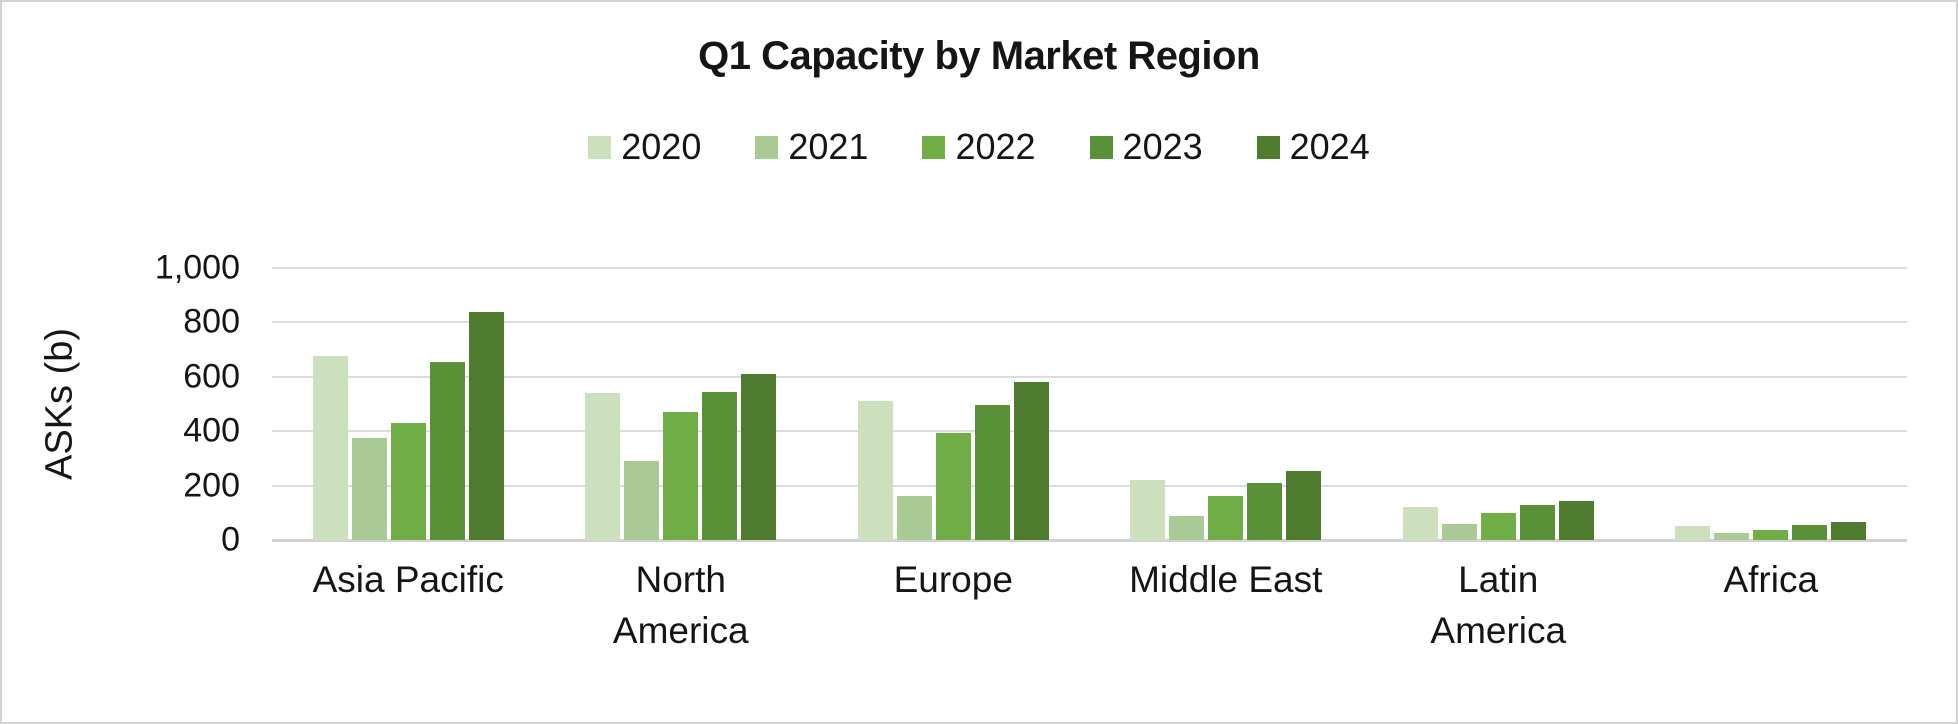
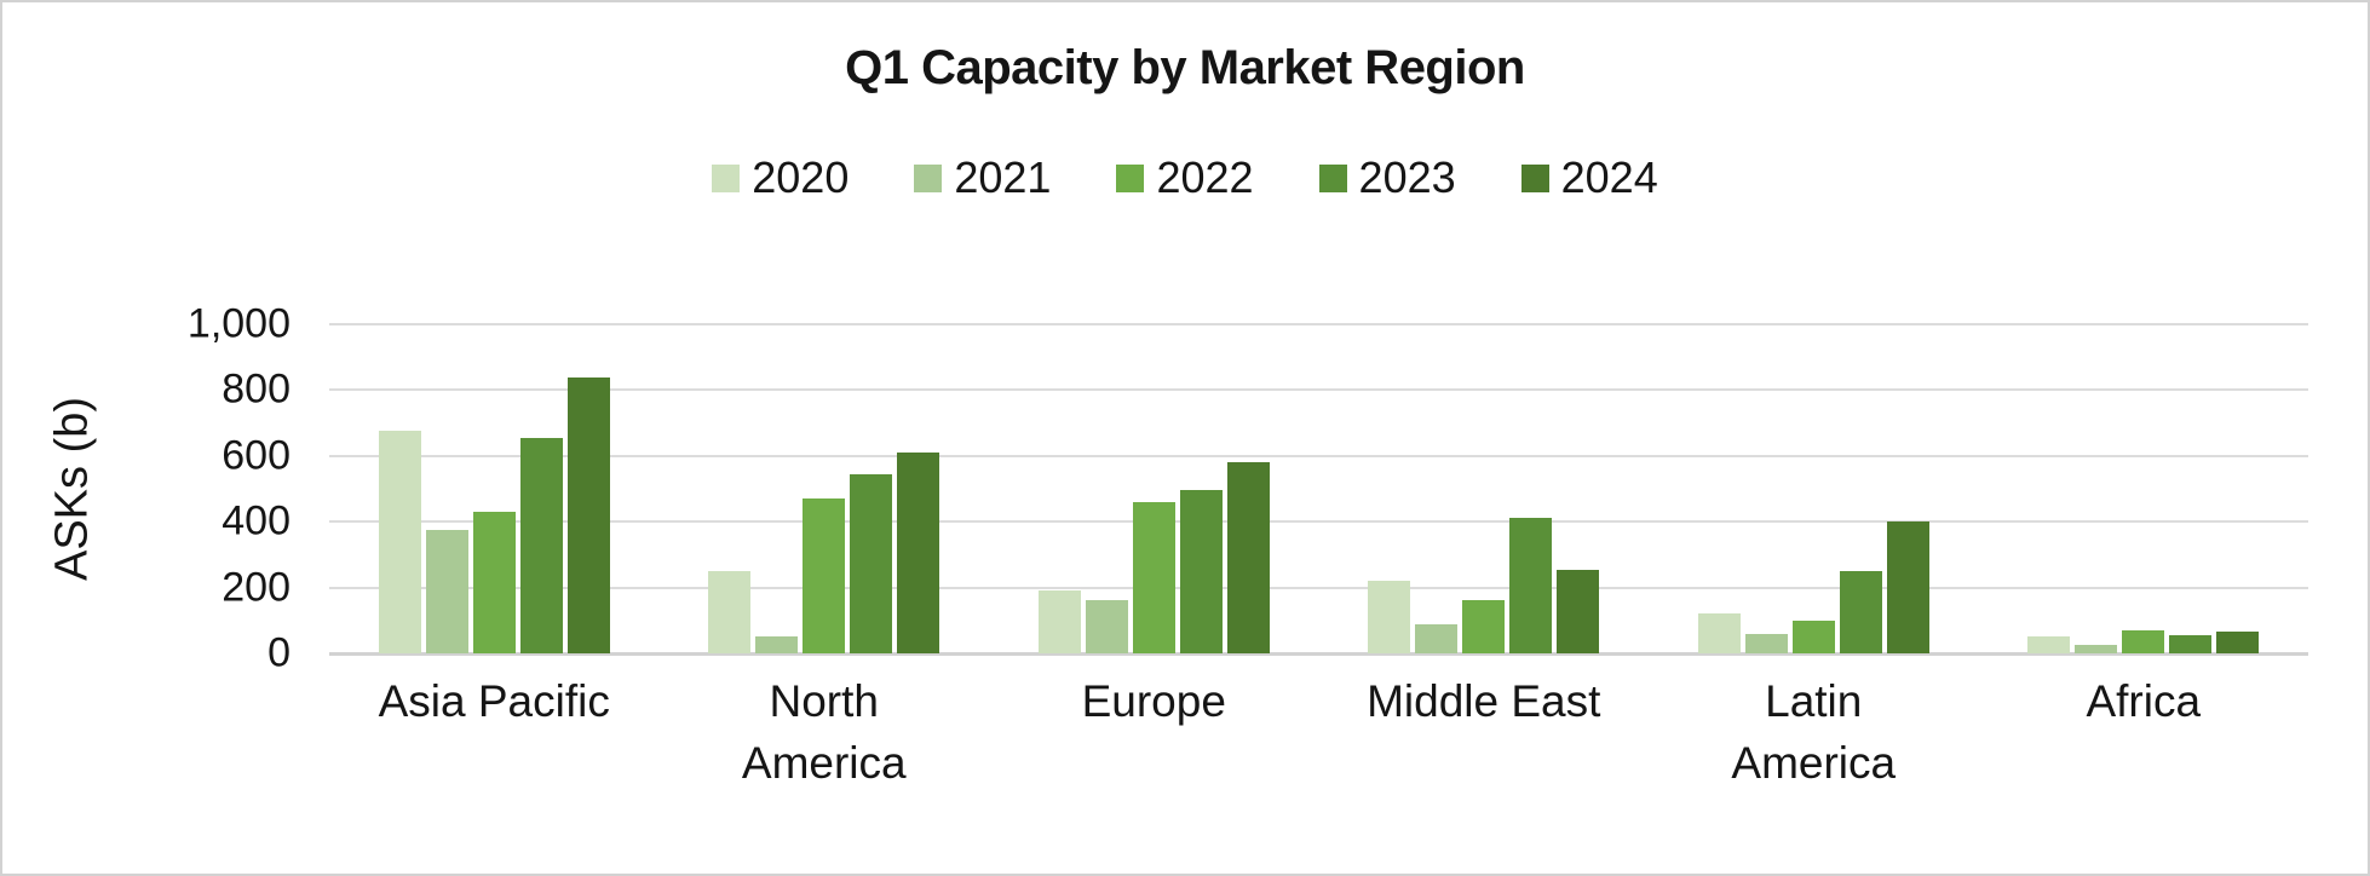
2020/North America: 540 -> 250
2021/North America: 290 -> 50
2020/Europe: 510 -> 190
2022/Europe: 400 -> 460
2023/Middle East: 210 -> 410
2023/Latin America: 130 -> 250
2024/Latin America: 140 -> 400
2022/Africa: 40 -> 70
